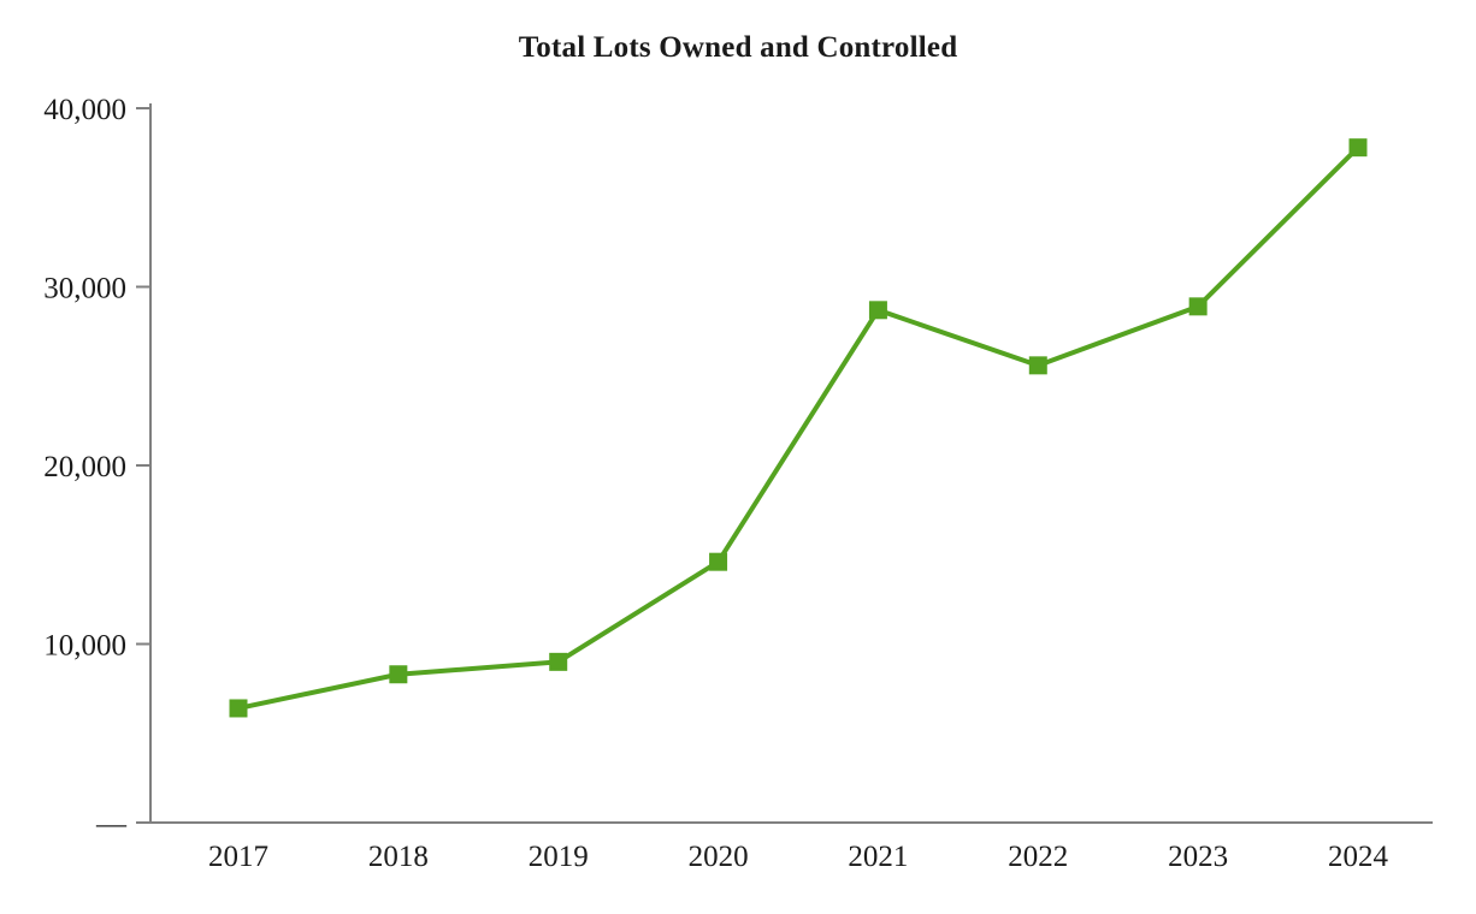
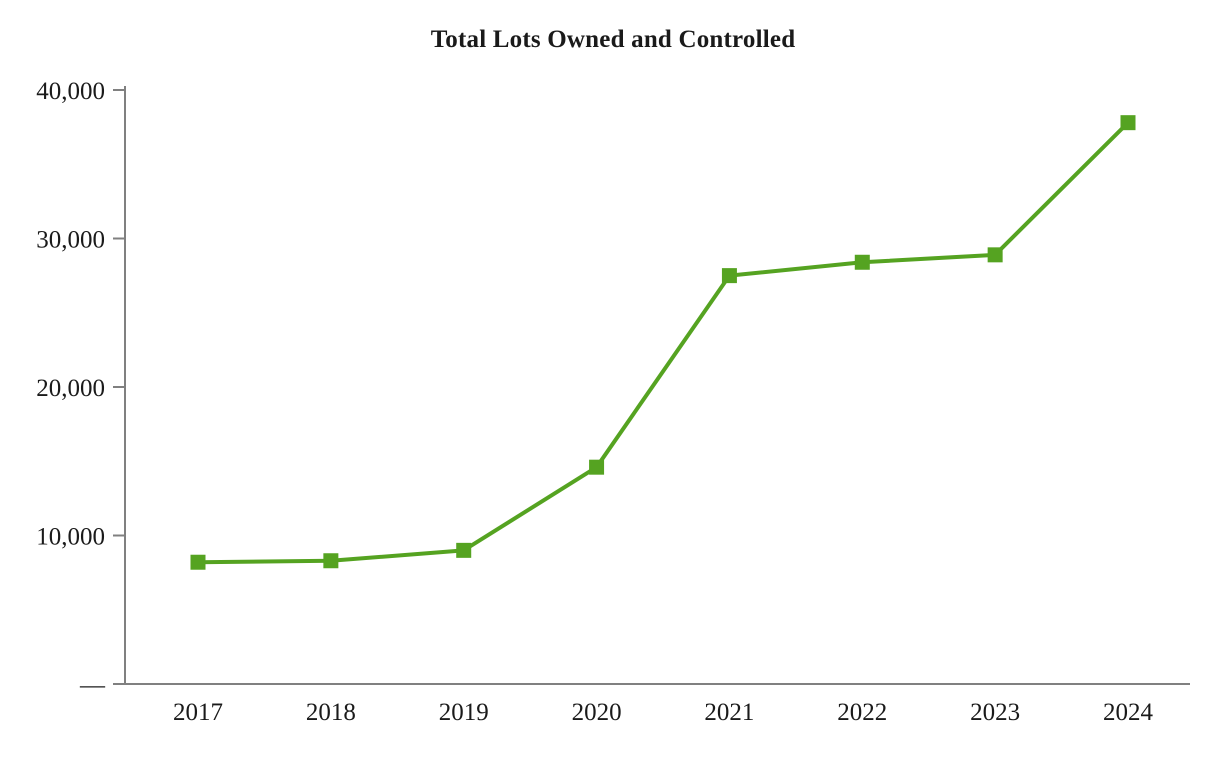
2017: 6400 -> 8200
2021: 28700 -> 27500
2022: 25600 -> 28400
